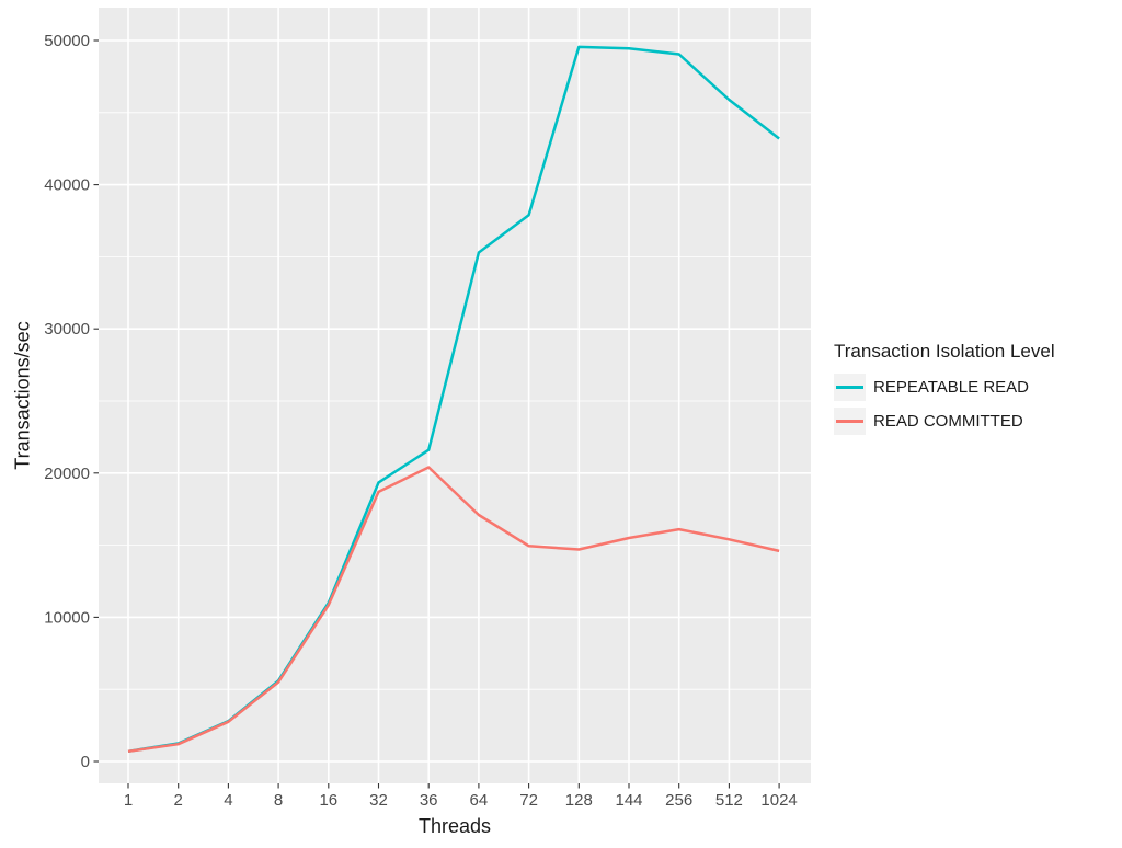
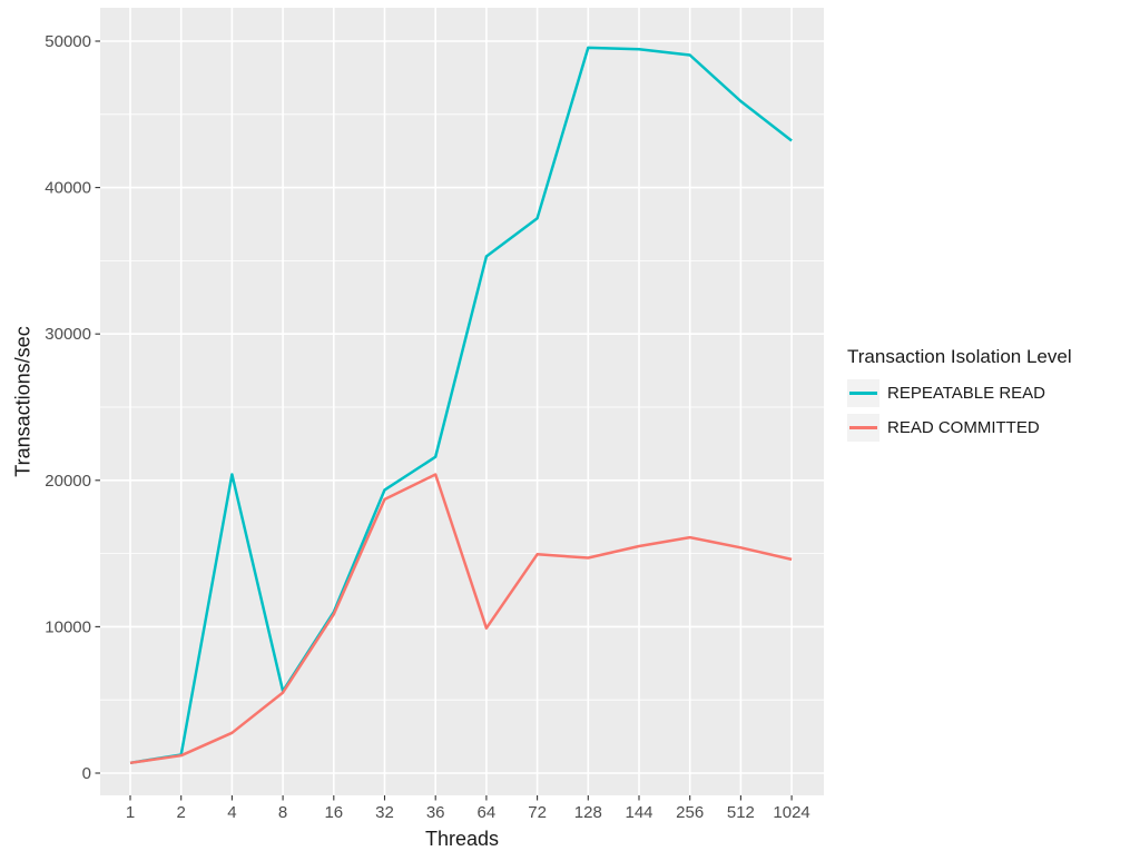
REPEATABLE READ/4: 2800 -> 20400
READ COMMITTED/64: 17100 -> 9900
